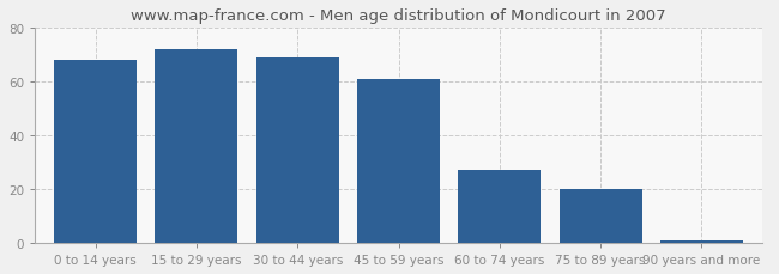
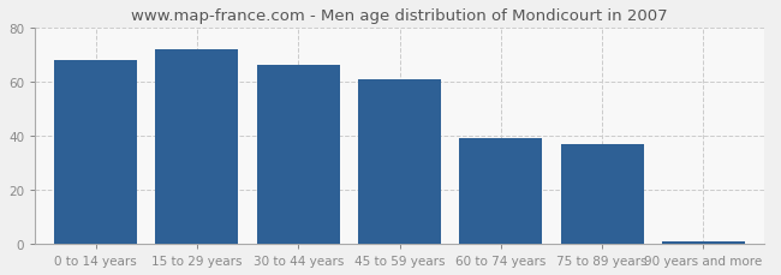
30 to 44 years: 69 -> 66
60 to 74 years: 27 -> 39
75 to 89 years: 20 -> 37
